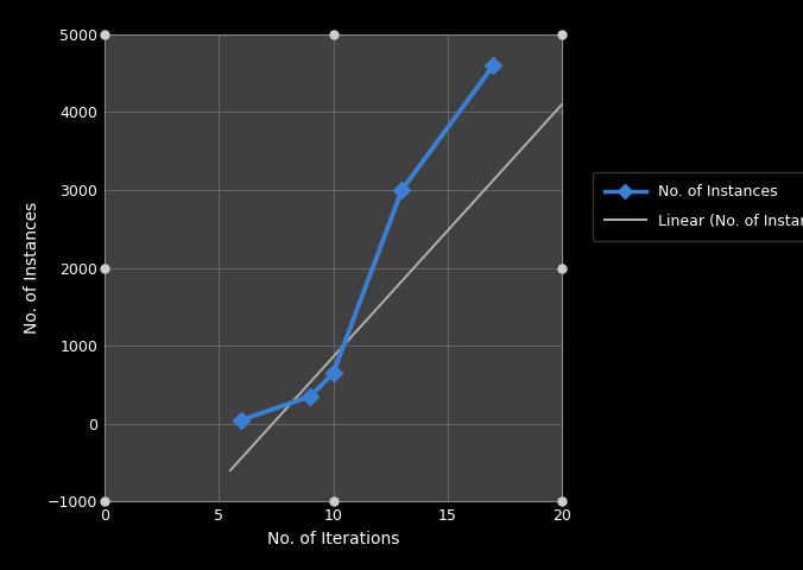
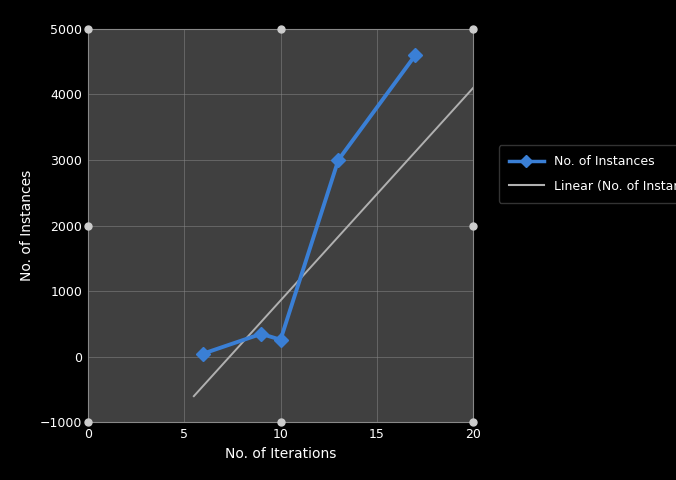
No. of Instances/10: 650 -> 260
